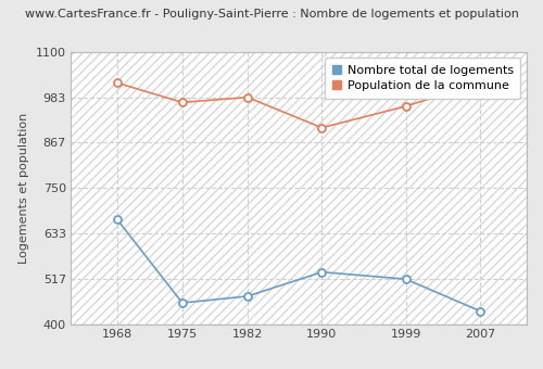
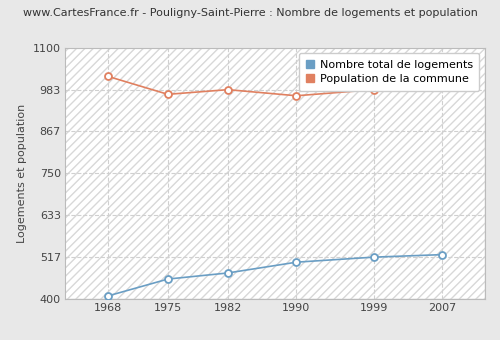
Nombre total de logements/1968: 670 -> 409
Nombre total de logements/1990: 535 -> 503
Population de la commune/1990: 905 -> 966
Population de la commune/1999: 960 -> 983
Nombre total de logements/2007: 435 -> 524
